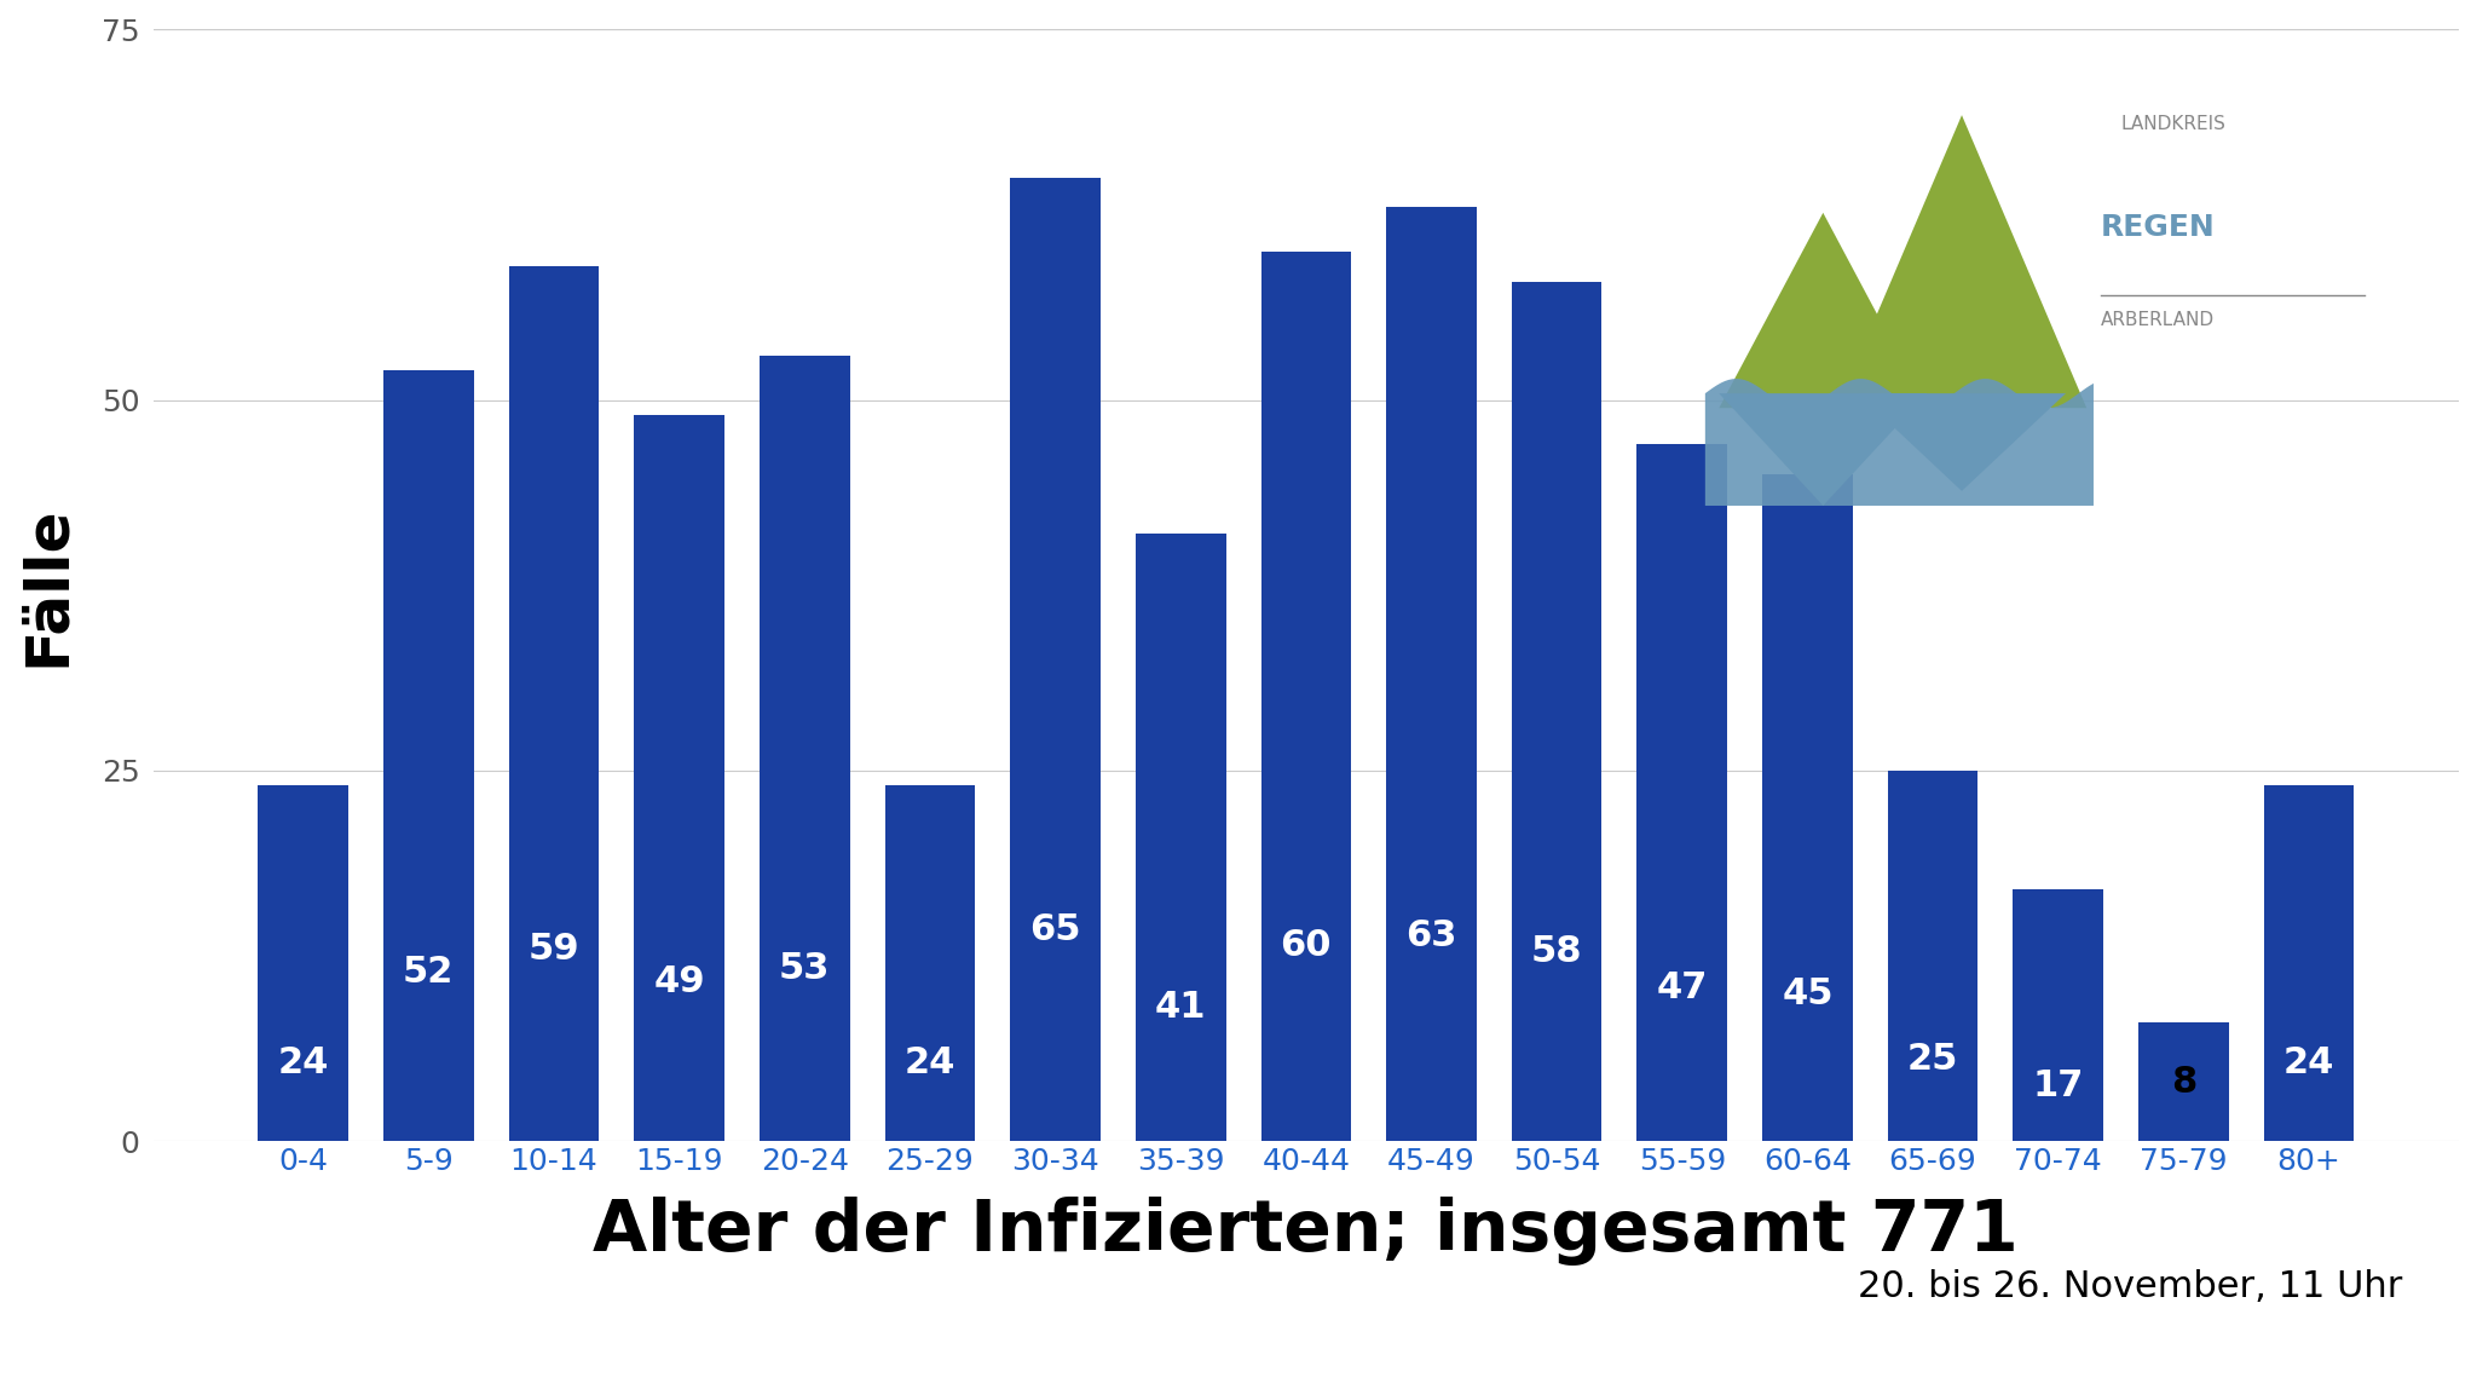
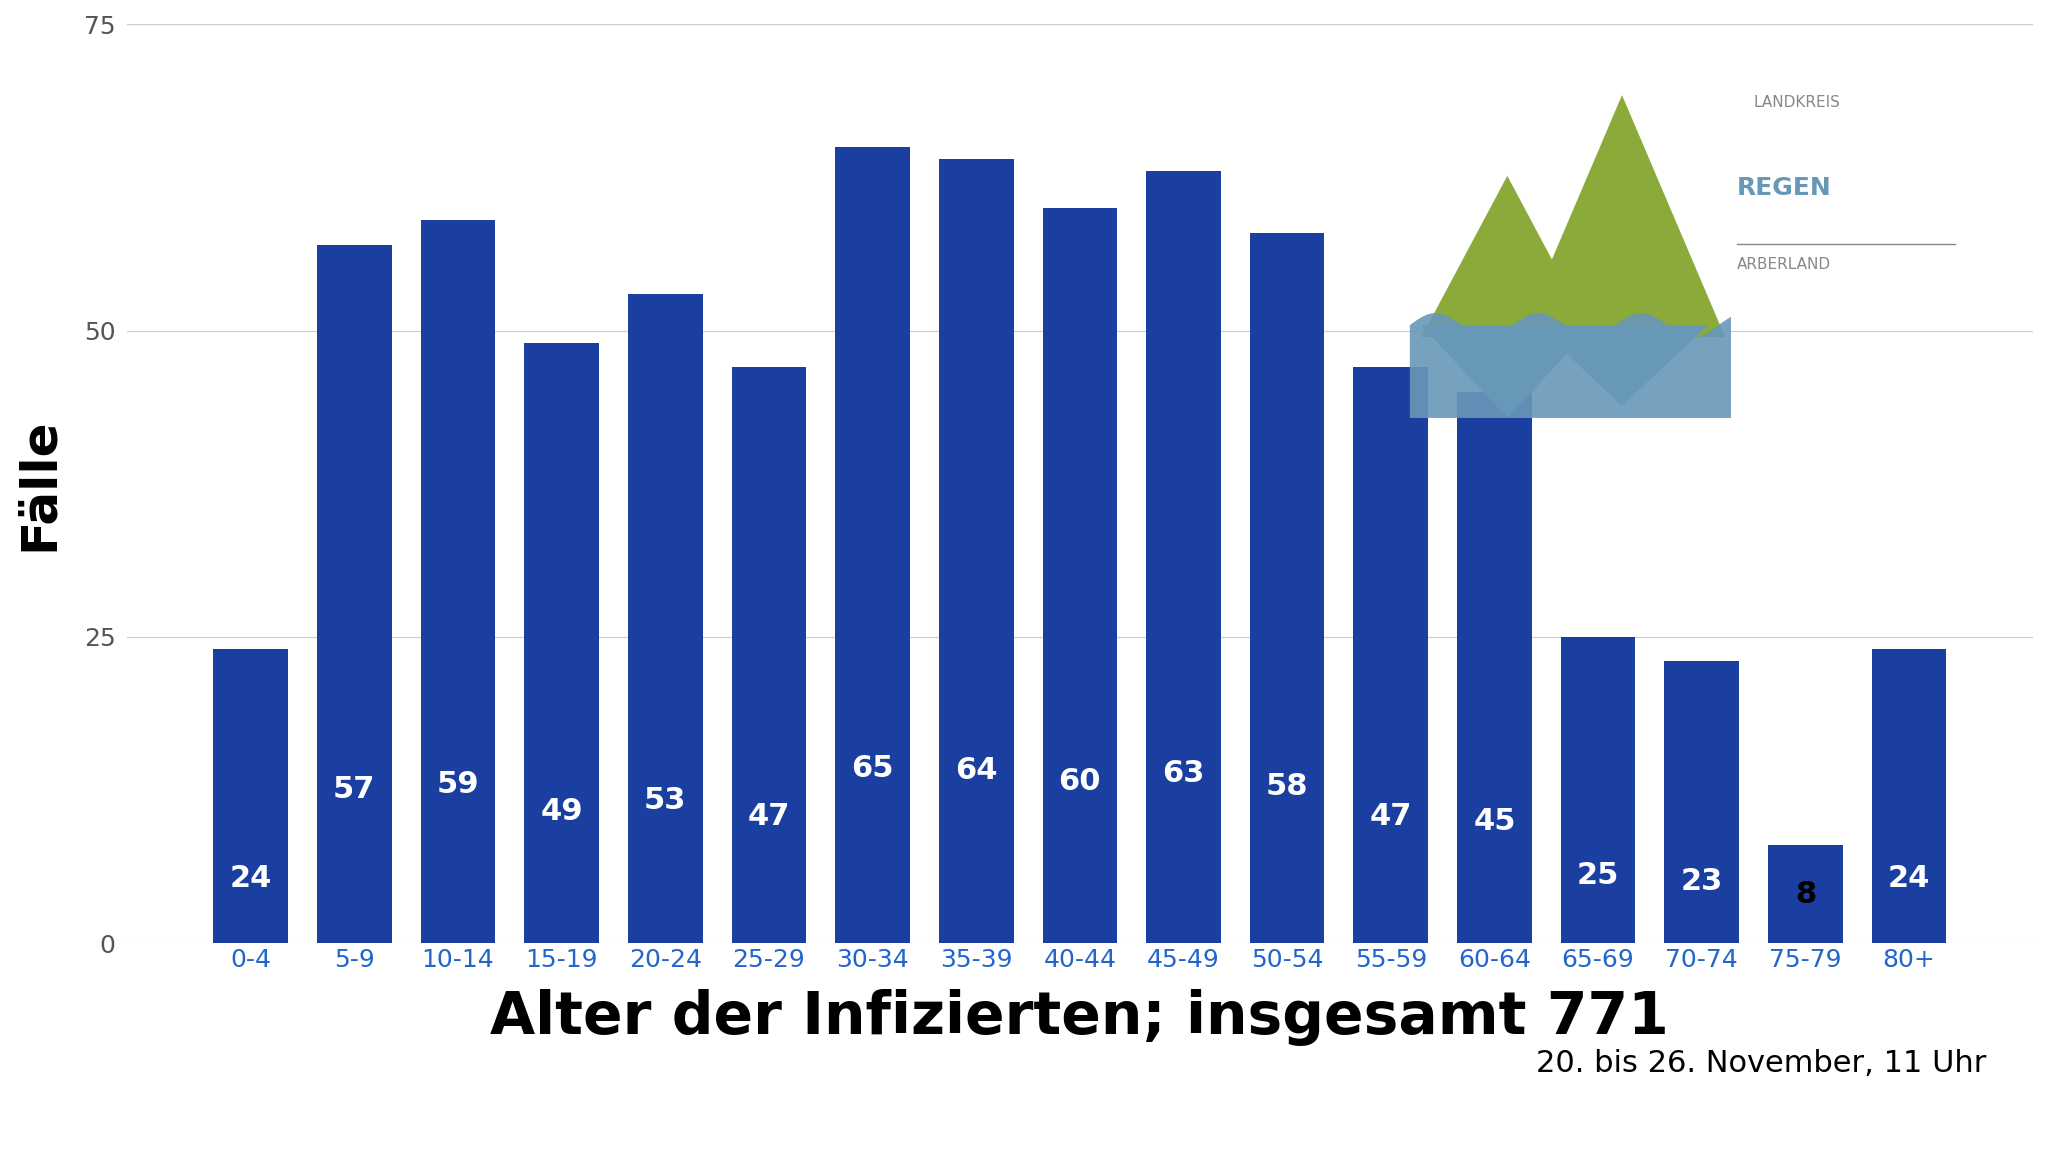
5-9: 52 -> 57
25-29: 24 -> 47
35-39: 41 -> 64
70-74: 17 -> 23
